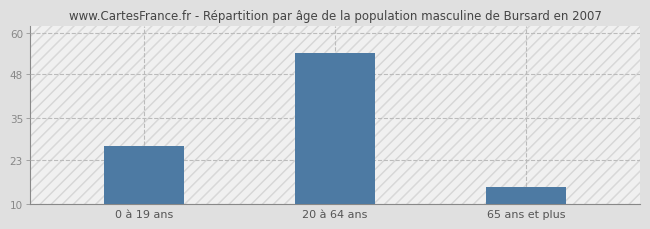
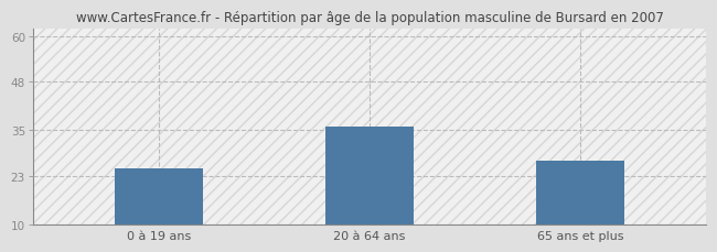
0 à 19 ans: 27 -> 25
20 à 64 ans: 54 -> 36
65 ans et plus: 15 -> 27
